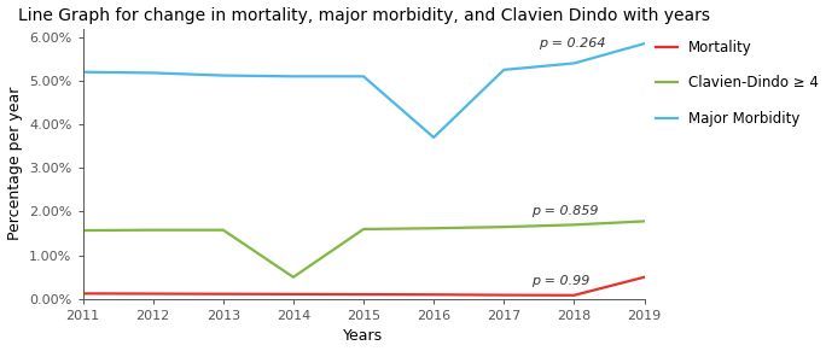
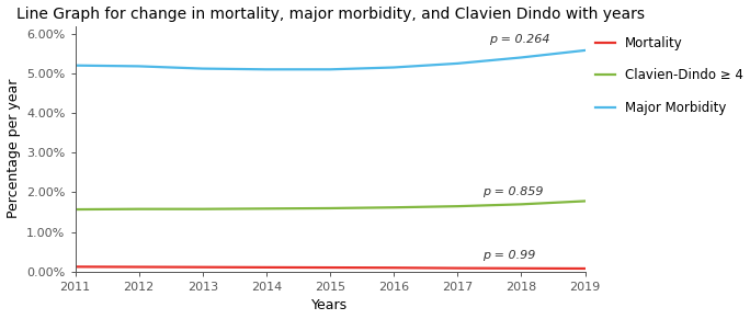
Clavien-Dindo ≥ 4/2014: 0.50% -> 1.59%
Major Morbidity/2016: 3.70% -> 5.15%
Mortality/2019: 0.50% -> 0.08%
Major Morbidity/2019: 5.85% -> 5.58%
